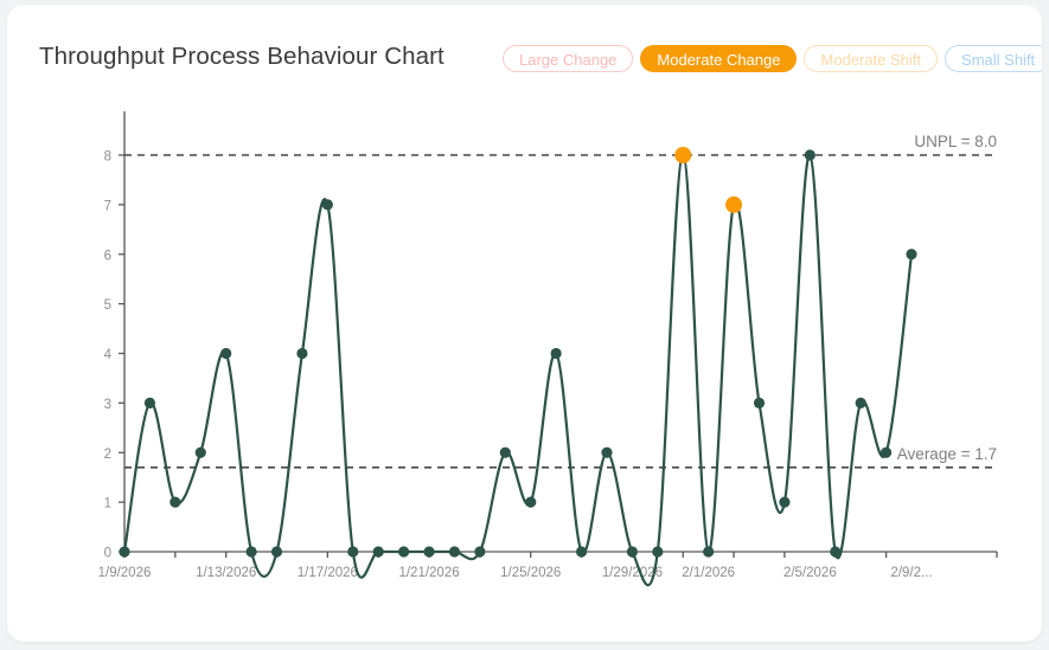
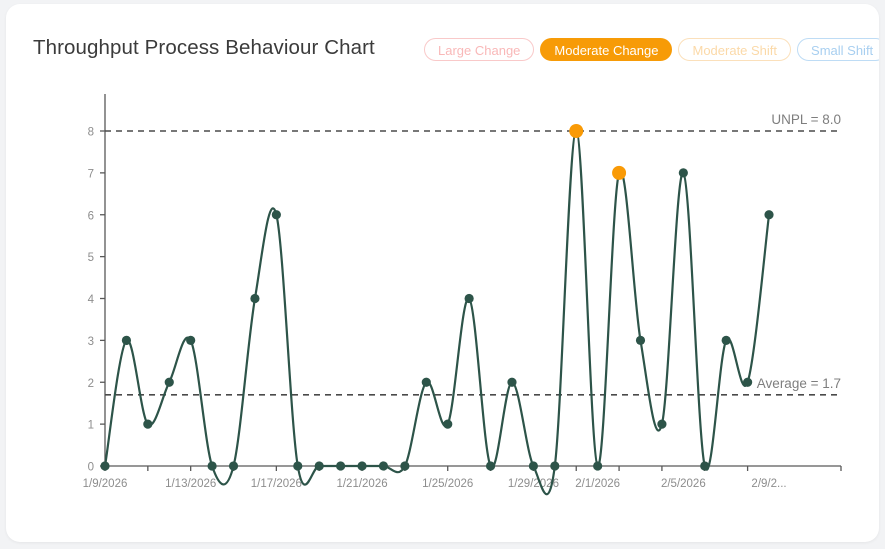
1/13/2026: 4 -> 3
1/17/2026: 7 -> 6
2/5/2026: 8 -> 7
